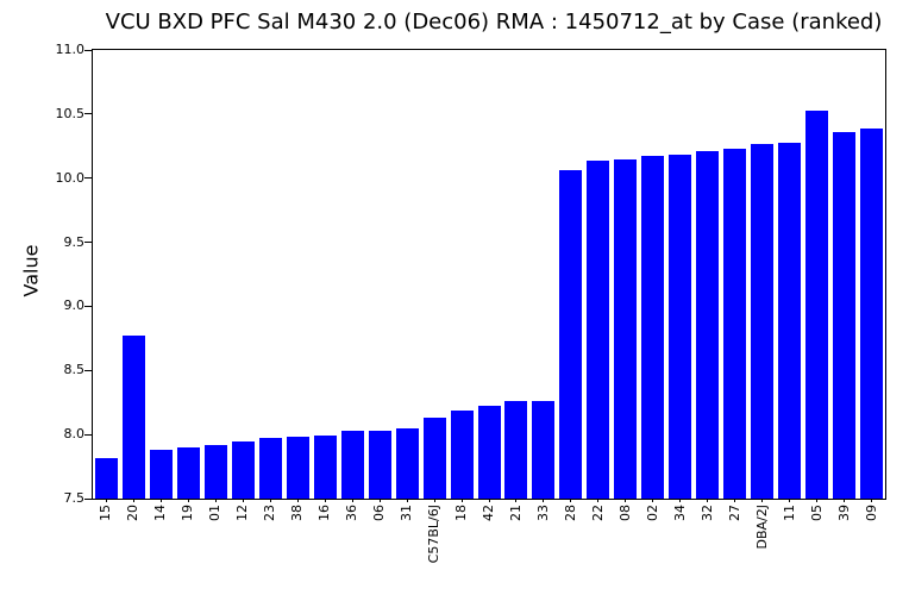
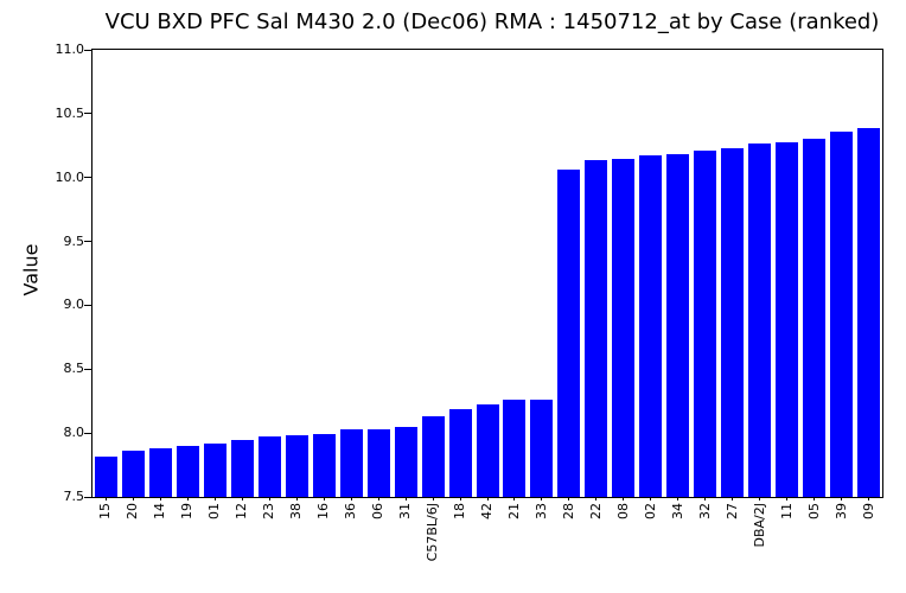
20: 8.77 -> 7.86
05: 10.53 -> 10.30
